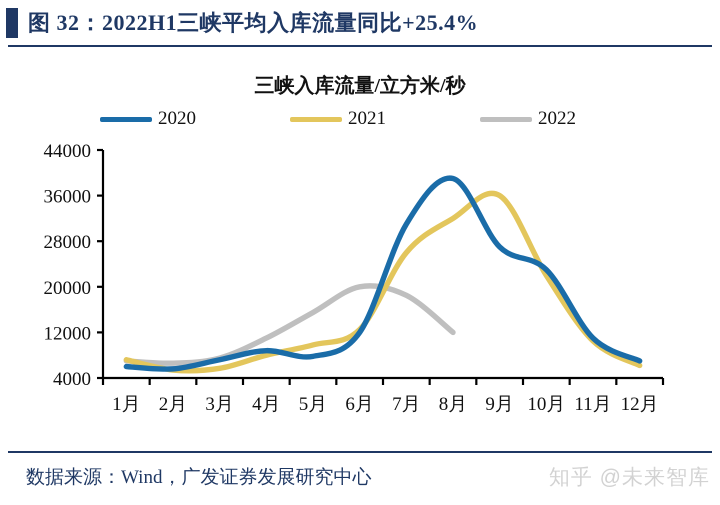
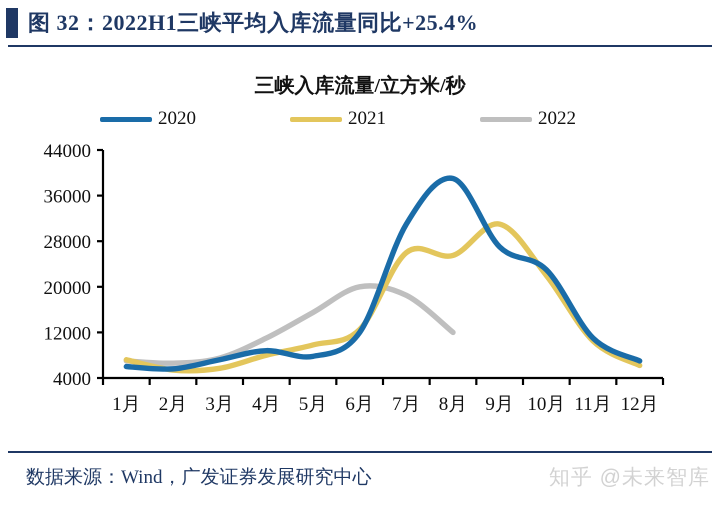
2021/8月: 32000 -> 26000
2021/9月: 36000 -> 31000
